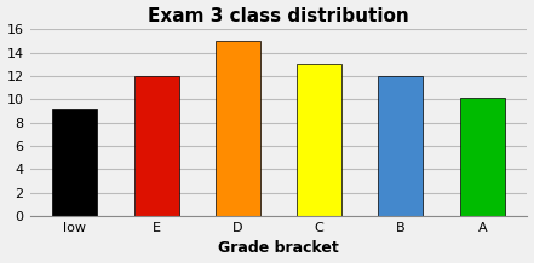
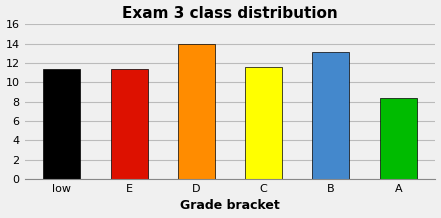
low: 9.2 -> 11.4
E: 12.0 -> 11.4
D: 15.0 -> 14.0
C: 13.0 -> 11.6
B: 12.0 -> 13.2
A: 10.2 -> 8.4
